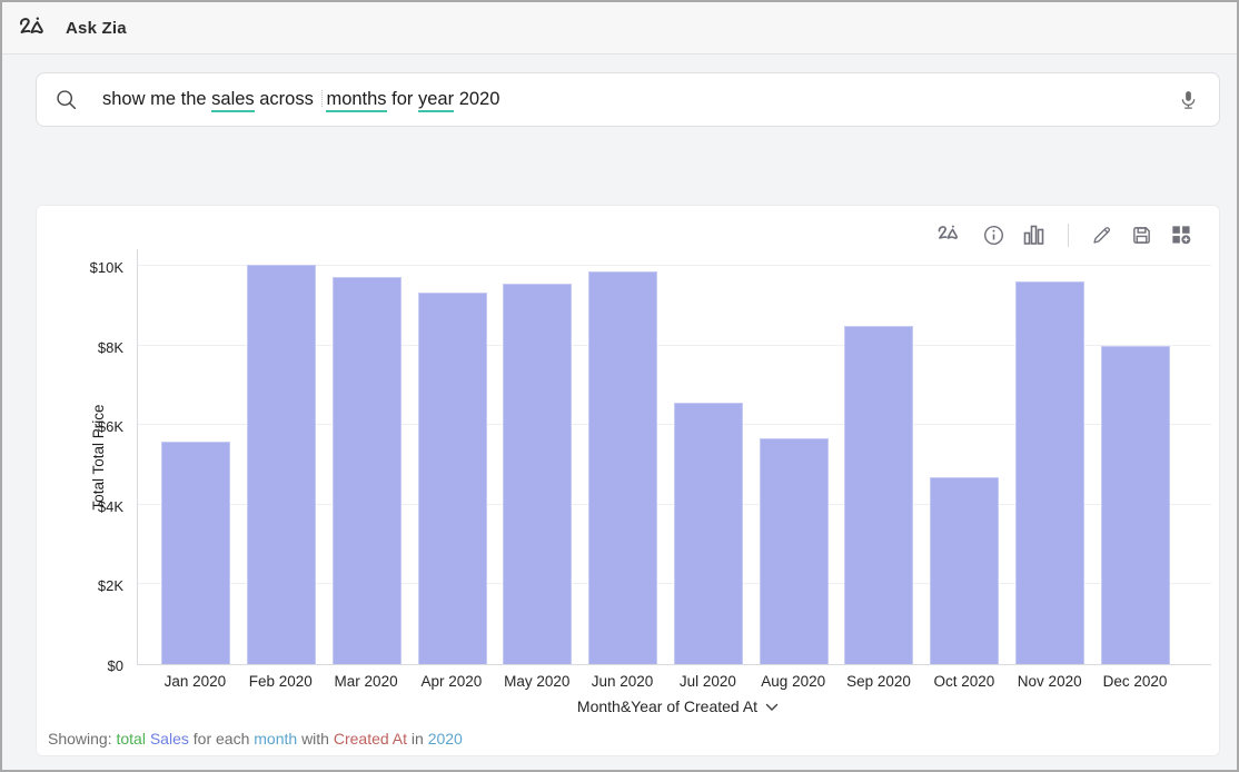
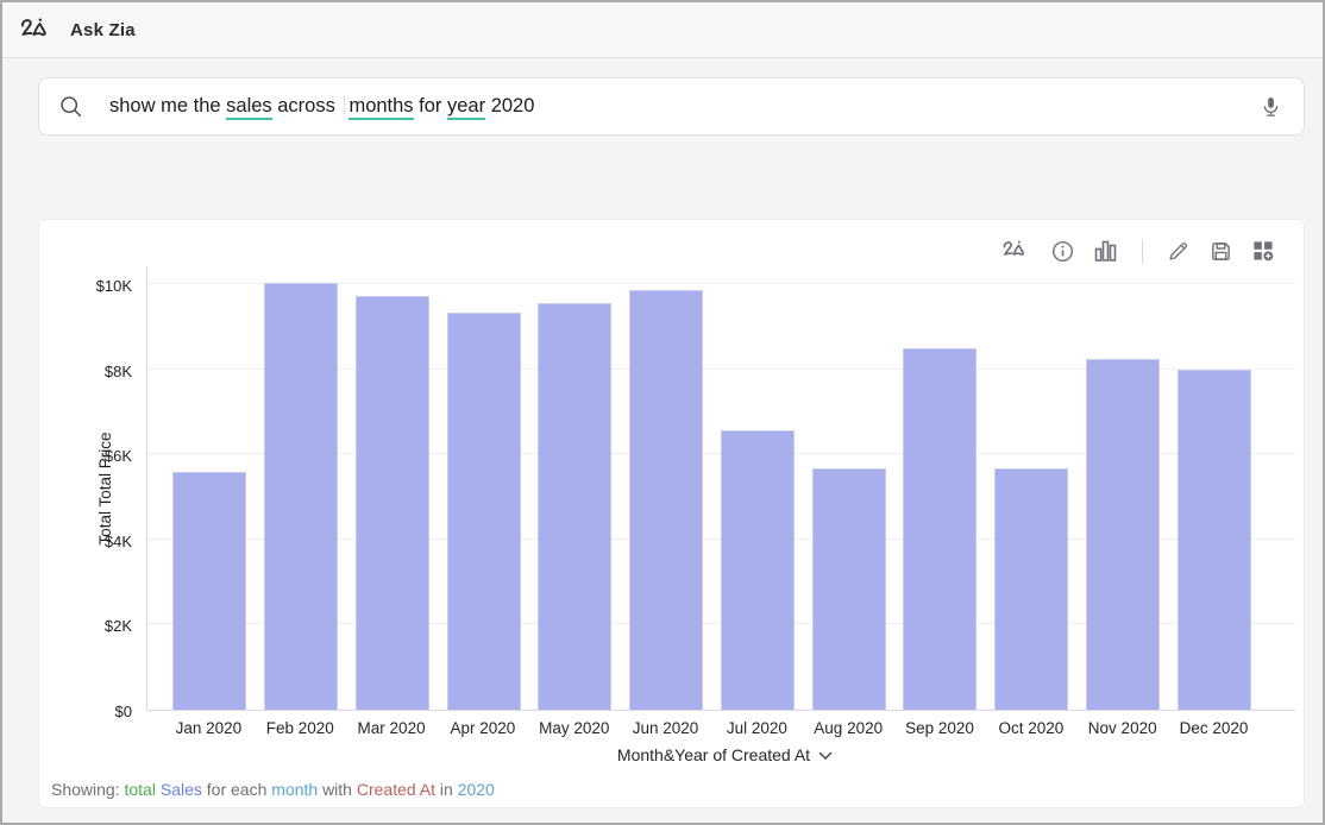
Oct 2020: $4.7K -> $5.7K
Nov 2020: $9.6K -> $8.2K
